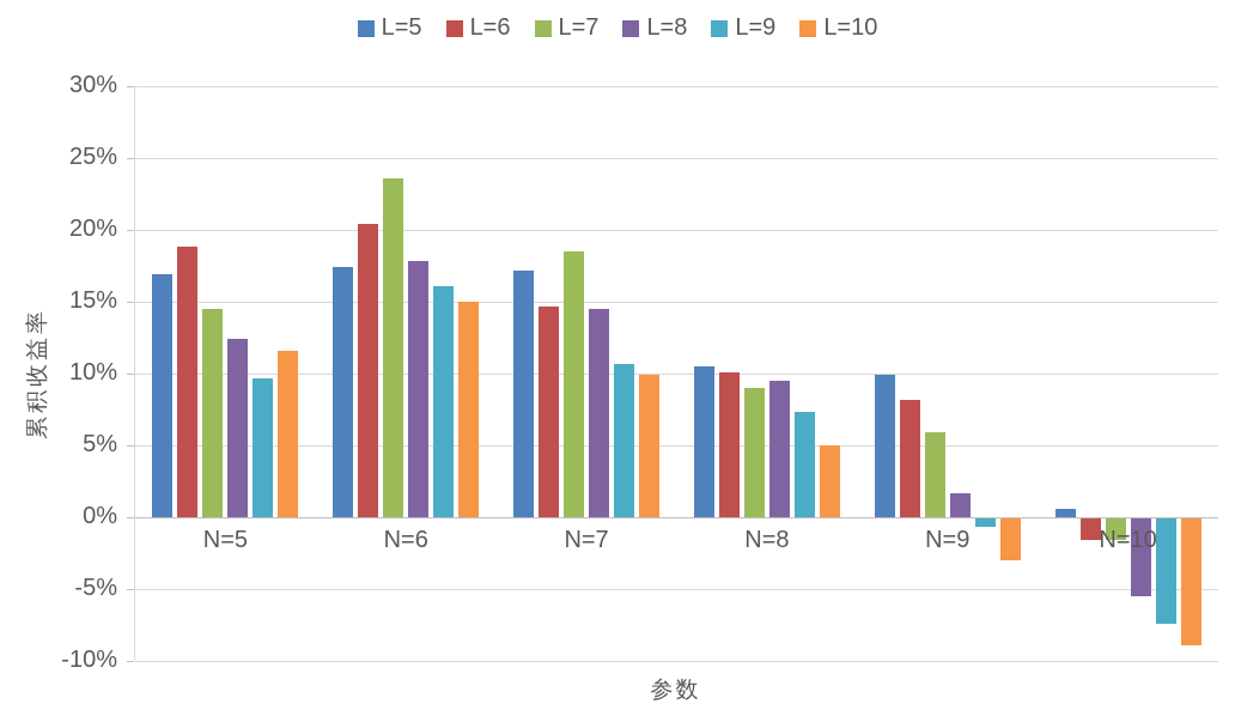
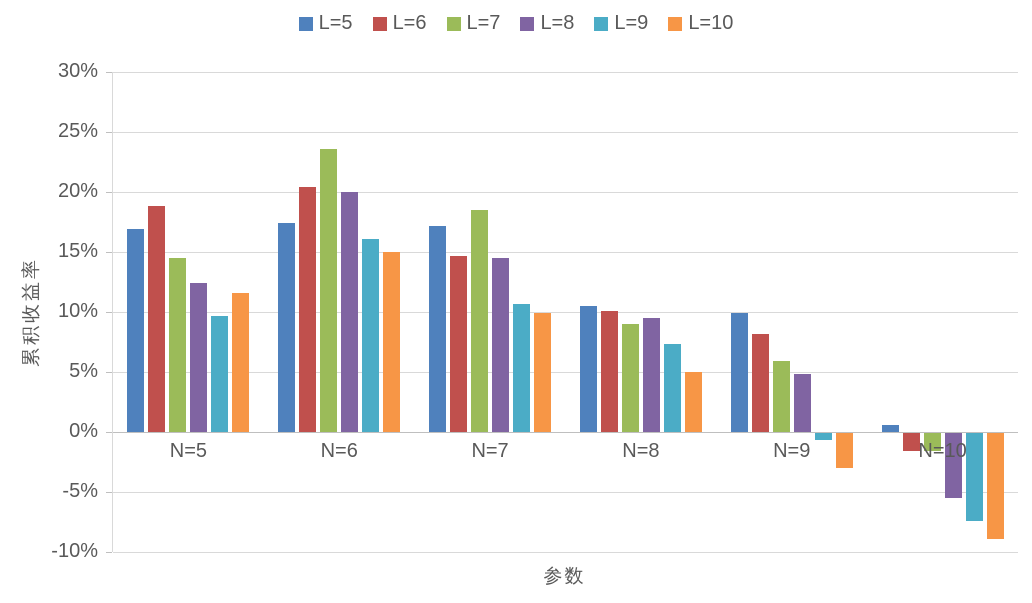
L=8/N=6: 17.8% -> 20.0%
L=8/N=9: 1.7% -> 4.8%
